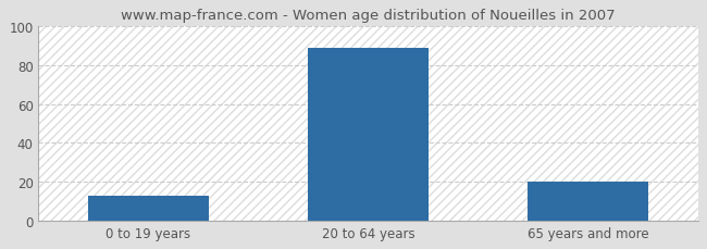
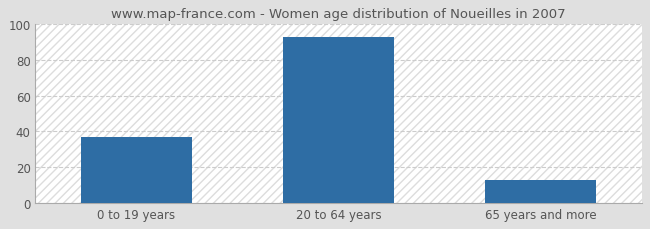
0 to 19 years: 13 -> 37
20 to 64 years: 89 -> 93
65 years and more: 20 -> 13
